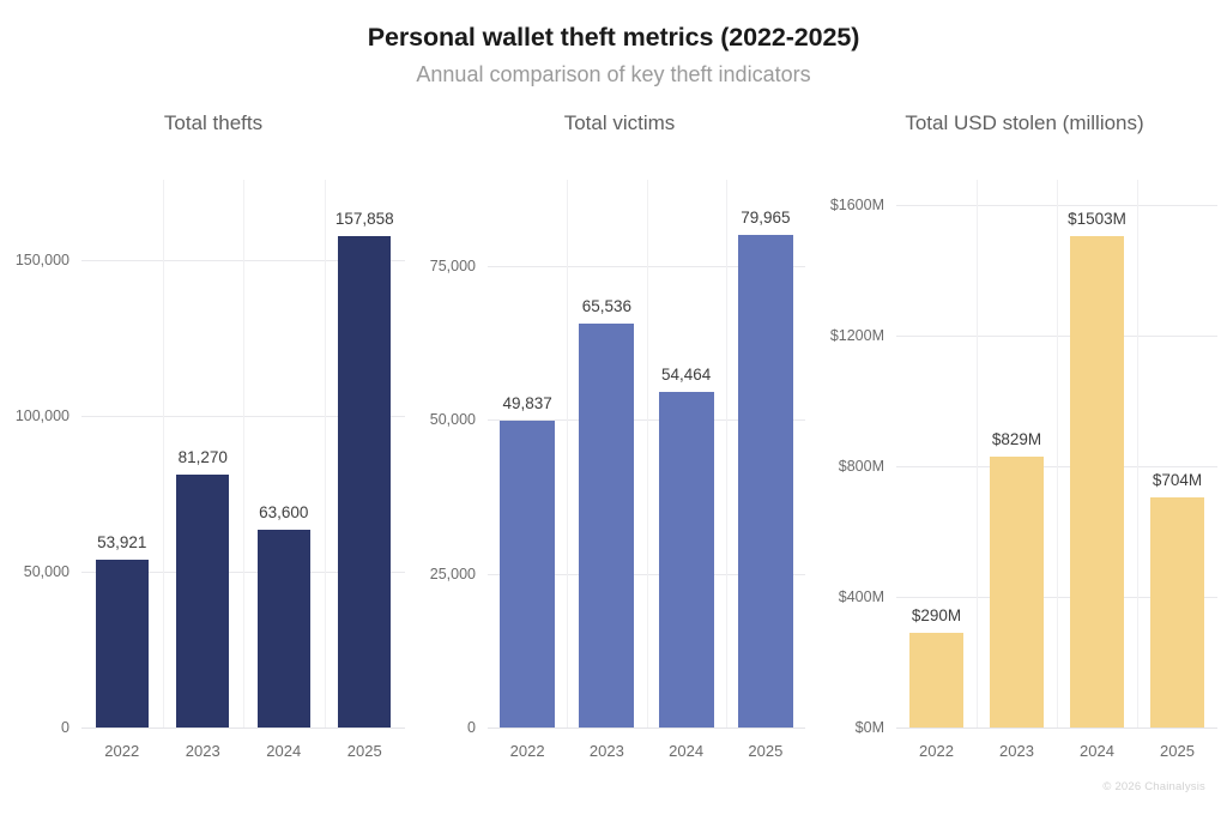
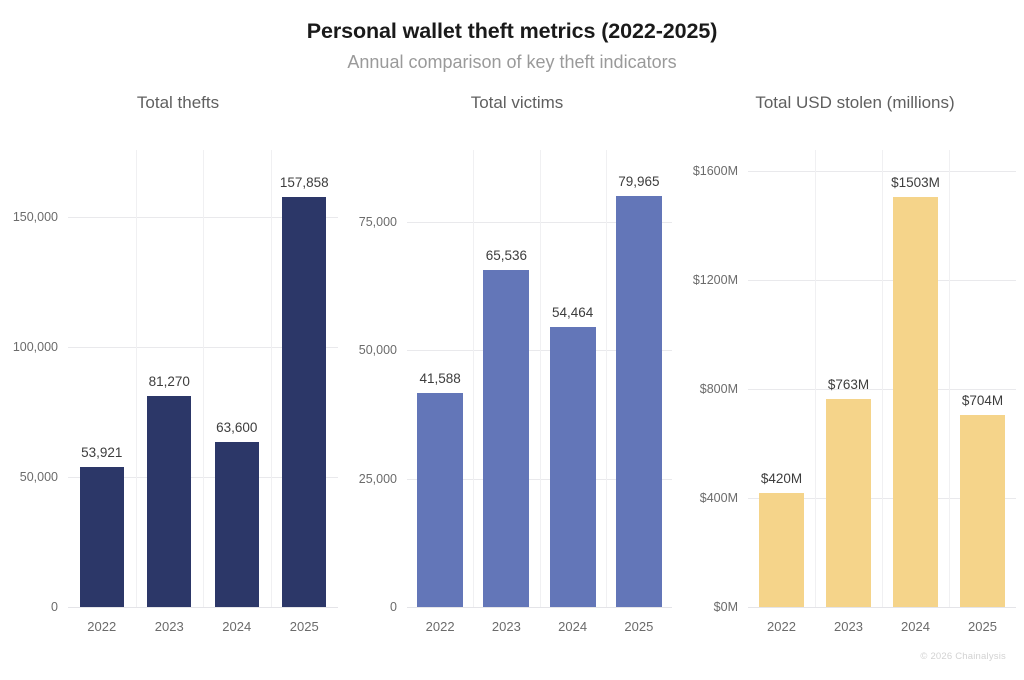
Total victims/2022: 49,837 -> 41,588
Total USD stolen (millions)/2022: $290M -> $420M
Total USD stolen (millions)/2023: $829M -> $763M
